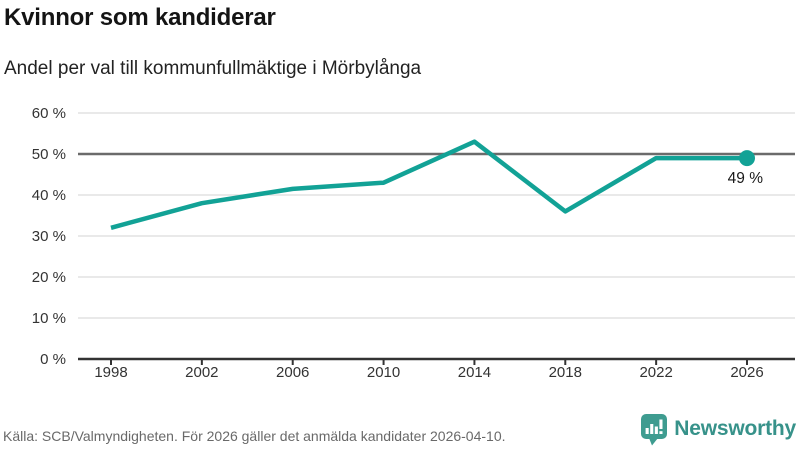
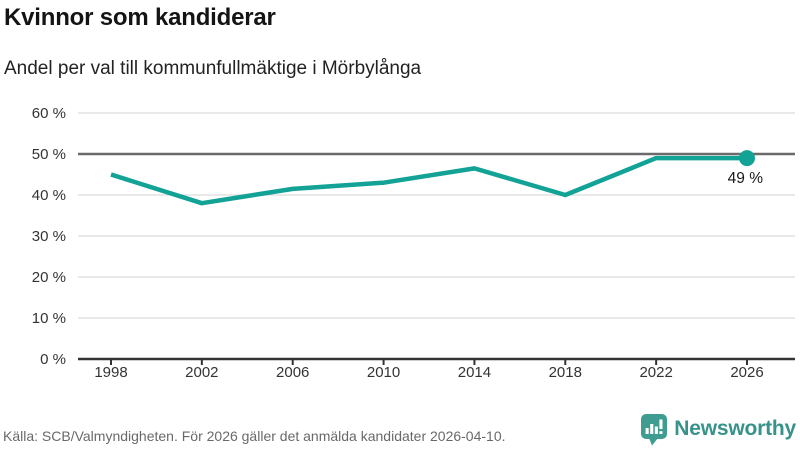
1998: 32% -> 45%
2014: 53% -> 46%
2018: 36% -> 40%
